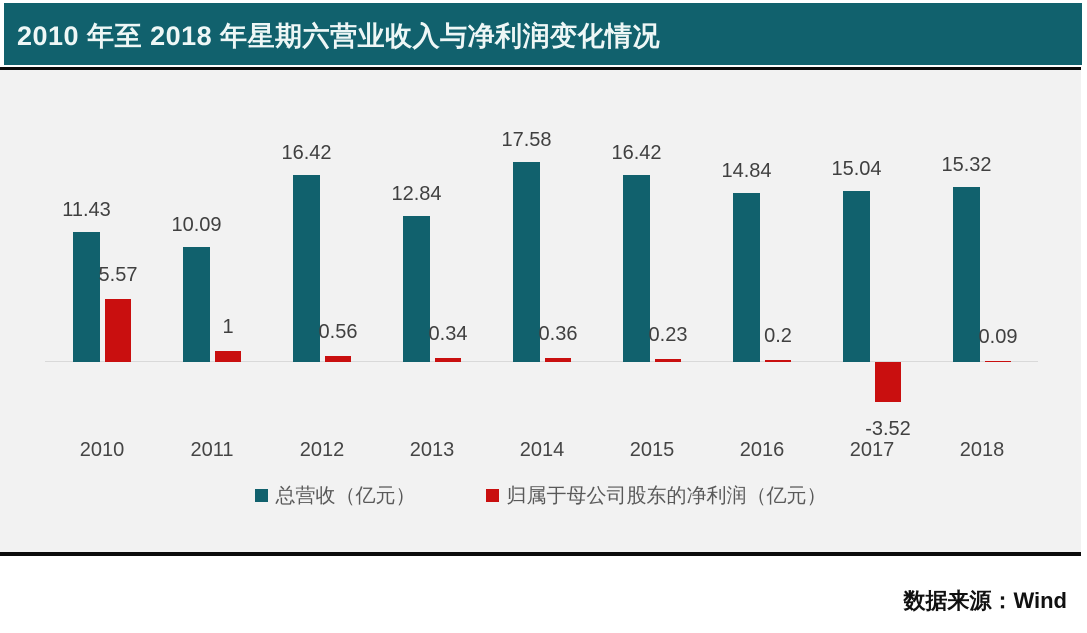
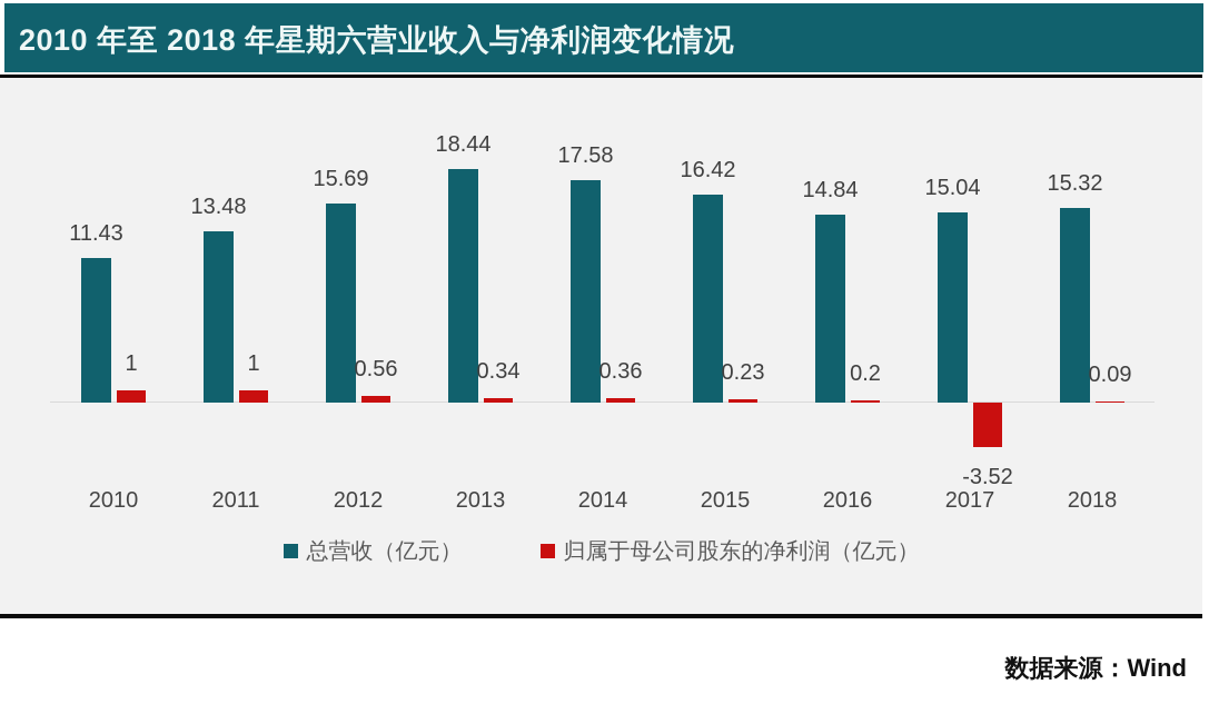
归属于母公司股东的净利润（亿元）/2010: 5.57 -> 1
总营收（亿元）/2011: 10.09 -> 13.48
总营收（亿元）/2012: 16.42 -> 15.69
总营收（亿元）/2013: 12.84 -> 18.44
